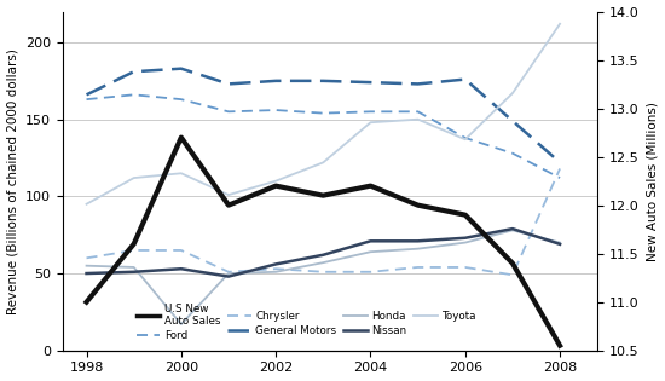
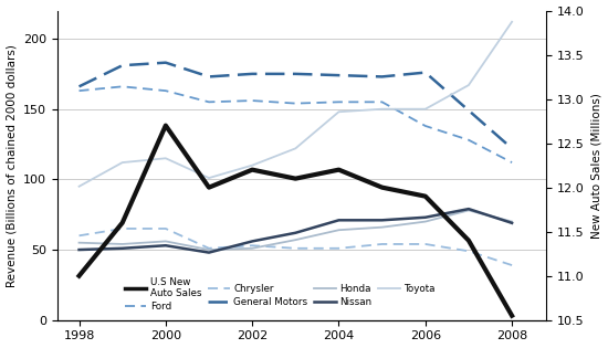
Honda/2000: 17 -> 56
Toyota/2006: 137 -> 150
Chrysler/2008: 118 -> 39
